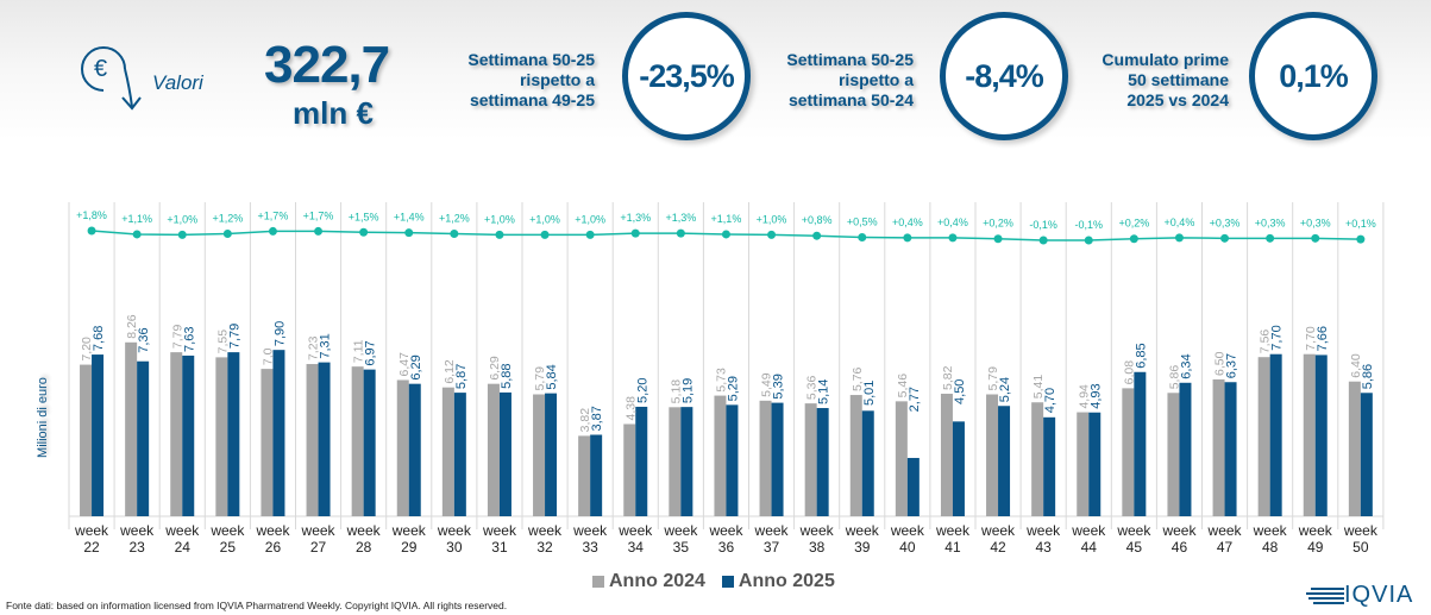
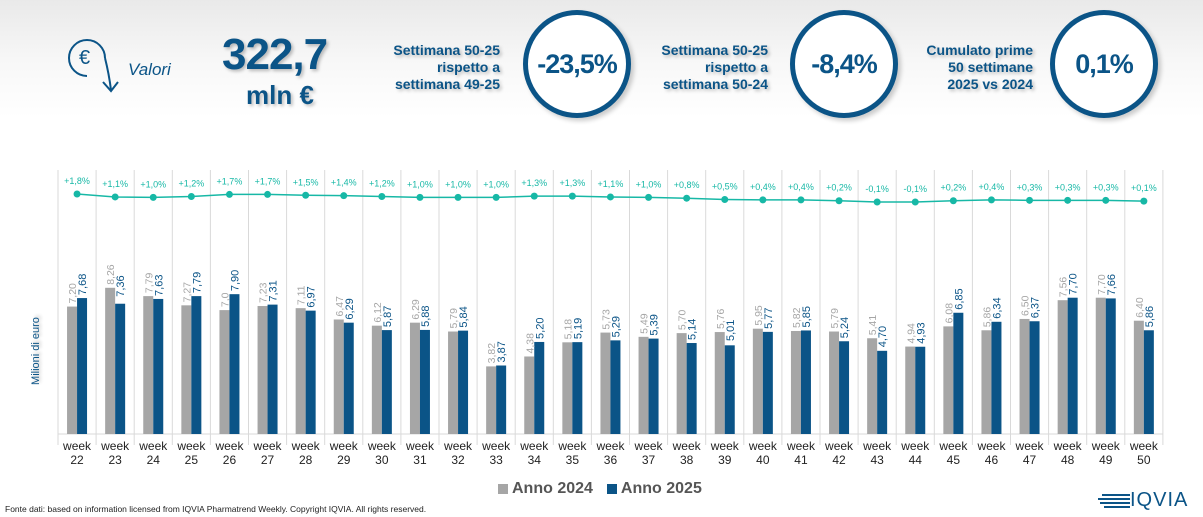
Anno 2024/week 25: 7,55 -> 7,27
Anno 2024/week 38: 5,36 -> 5,70
Anno 2024/week 40: 5,46 -> 5,95
Anno 2025/week 40: 2,77 -> 5,77
Anno 2025/week 41: 4,50 -> 5,85
